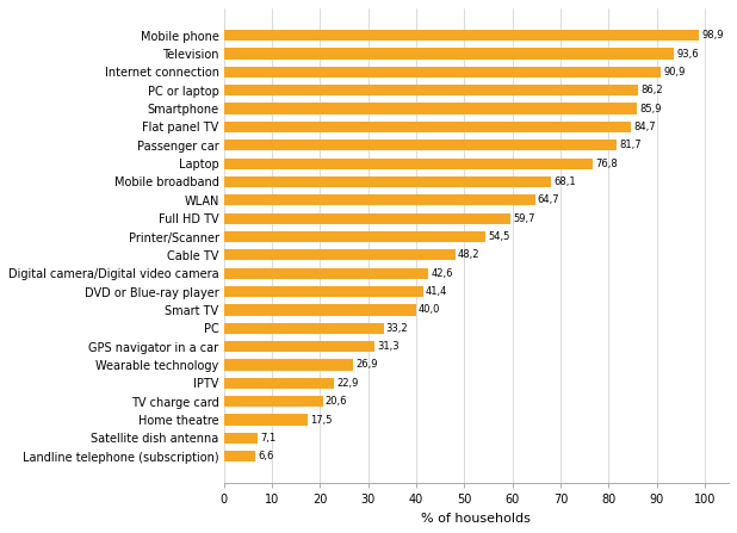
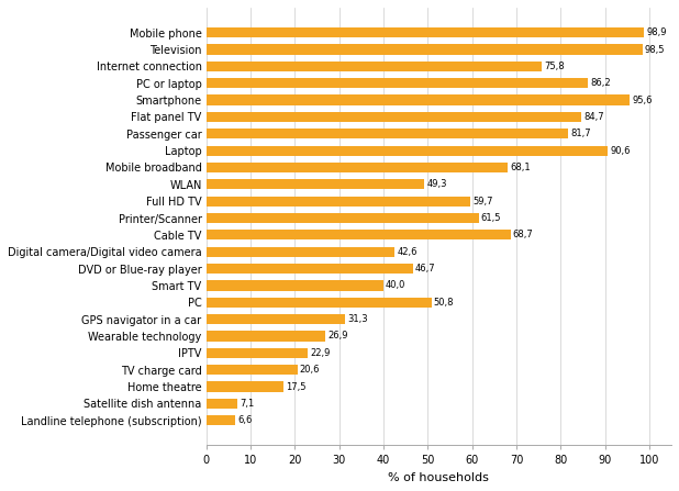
Television: 93,6 -> 98,5
Internet connection: 90,9 -> 75,8
Smartphone: 85,9 -> 95,6
Laptop: 76,8 -> 90,6
WLAN: 64,7 -> 49,3
Printer/Scanner: 54,5 -> 61,5
Cable TV: 48,2 -> 68,7
DVD or Blue-ray player: 41,4 -> 46,7
PC: 33,2 -> 50,8
